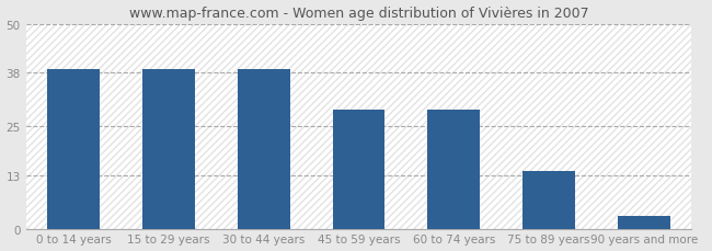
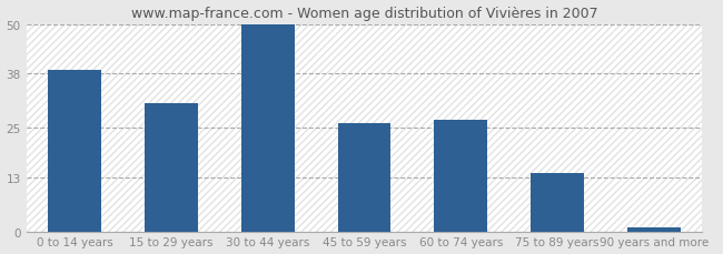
15 to 29 years: 39 -> 31
30 to 44 years: 39 -> 50
45 to 59 years: 29 -> 26
60 to 74 years: 29 -> 27
90 years and more: 3 -> 1
